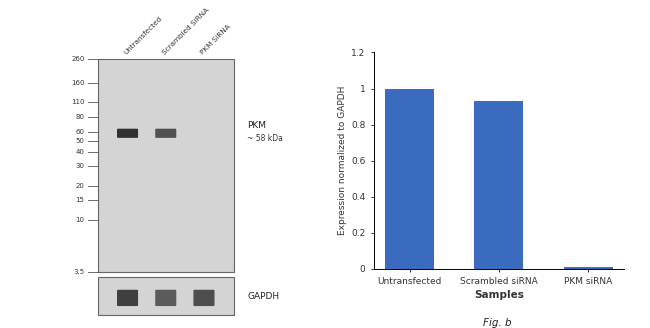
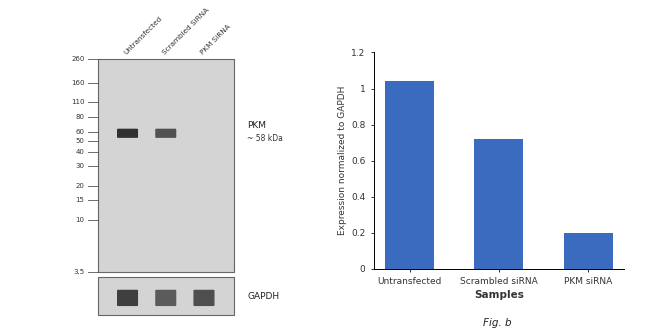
Untransfected: 1.00 -> 1.04
Scrambled siRNA: 0.93 -> 0.72
PKM siRNA: 0.01 -> 0.20
